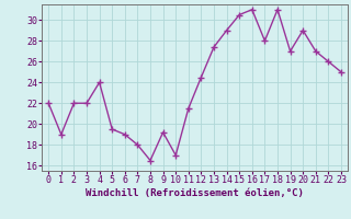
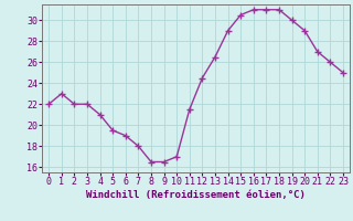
1: 19.0 -> 23.0
4: 24.0 -> 21.0
9: 19.2 -> 16.5
13: 27.4 -> 26.5
17: 28.0 -> 31.0
19: 27.0 -> 30.0
